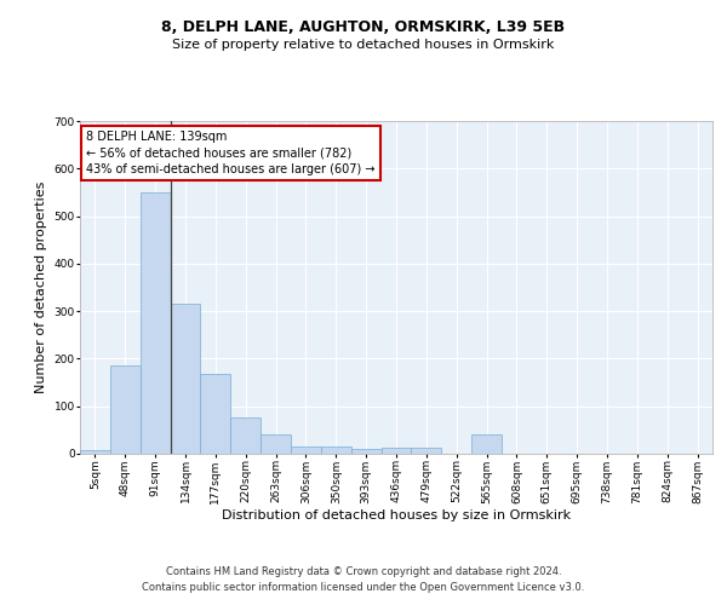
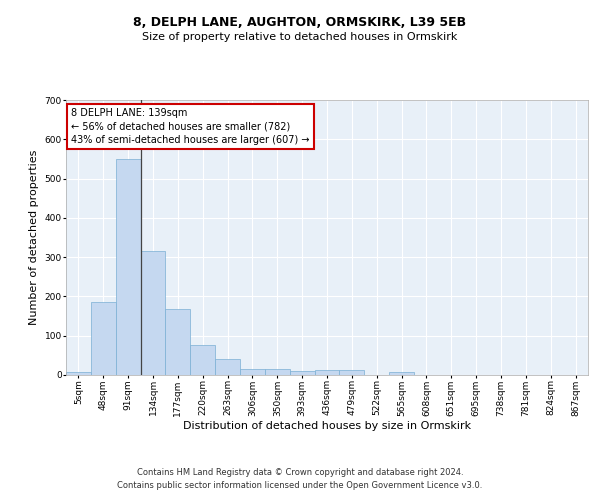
565sqm: 40 -> 7
